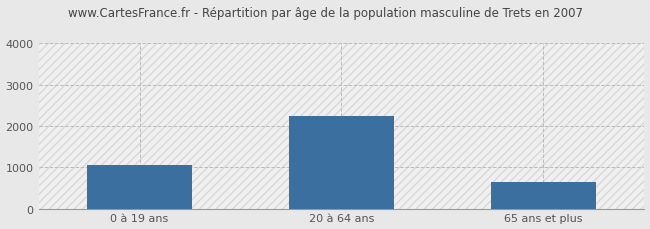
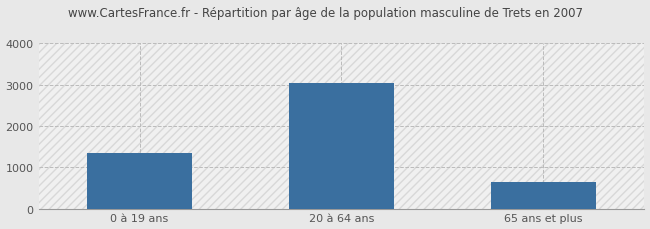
0 à 19 ans: 1050 -> 1350
20 à 64 ans: 2250 -> 3040
